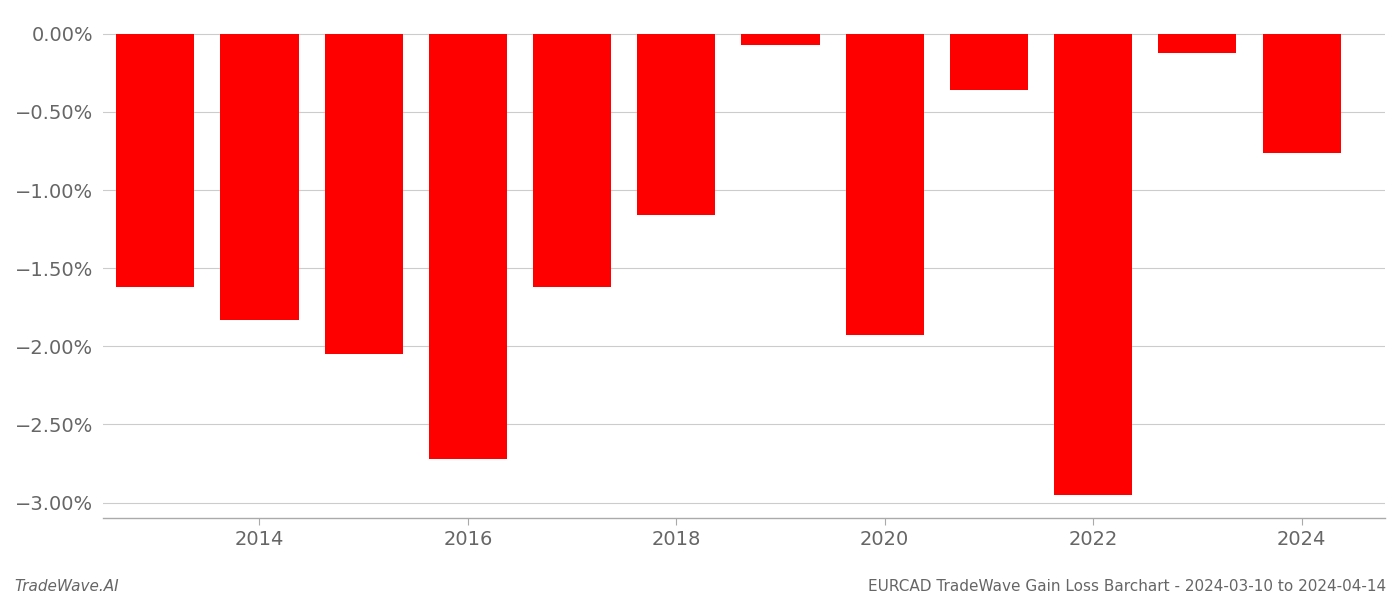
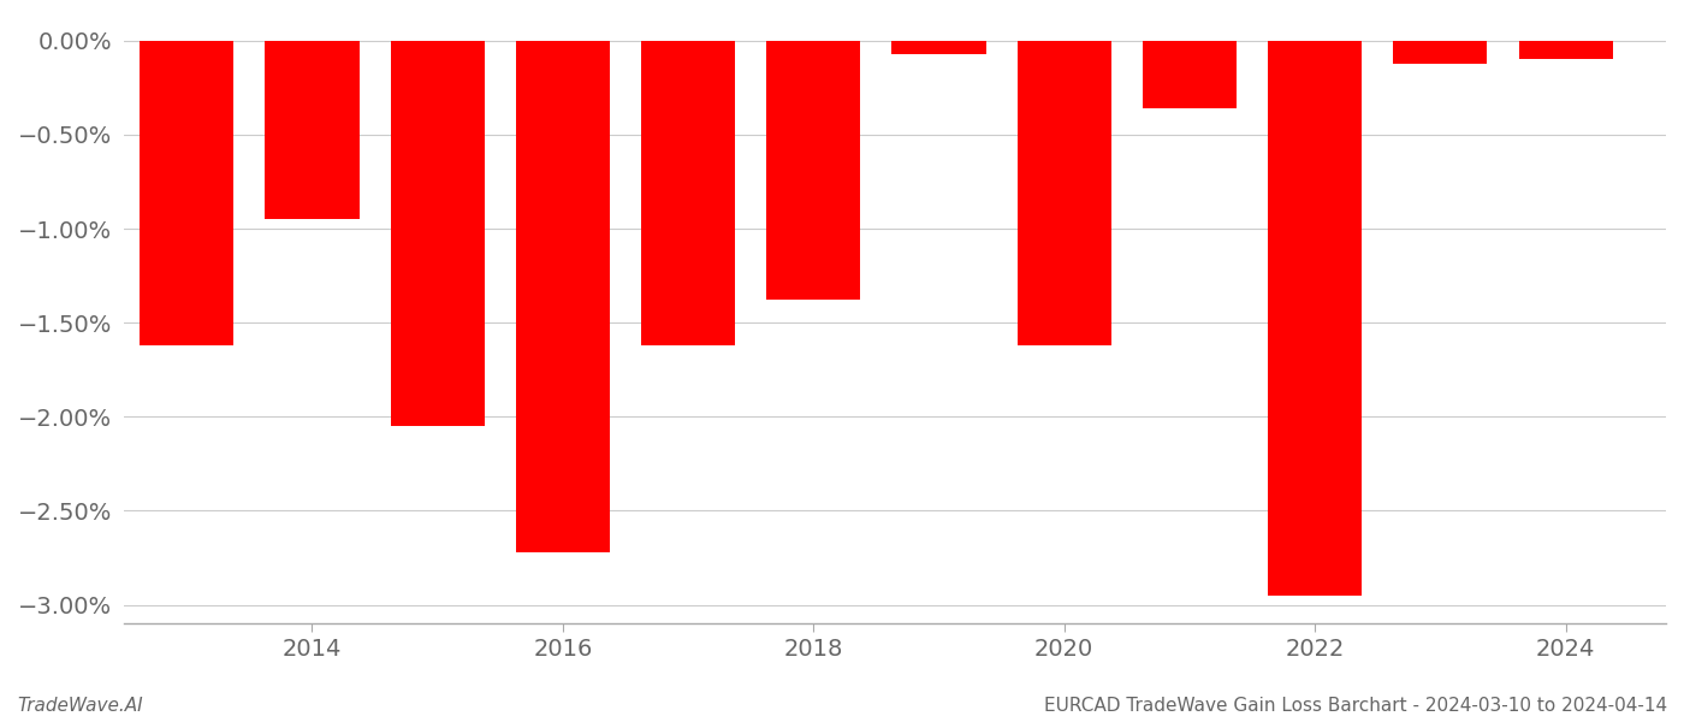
2014: -1.83% -> -0.95%
2018: -1.16% -> -1.38%
2020: -1.93% -> -1.62%
2024: -0.76% -> -0.10%
